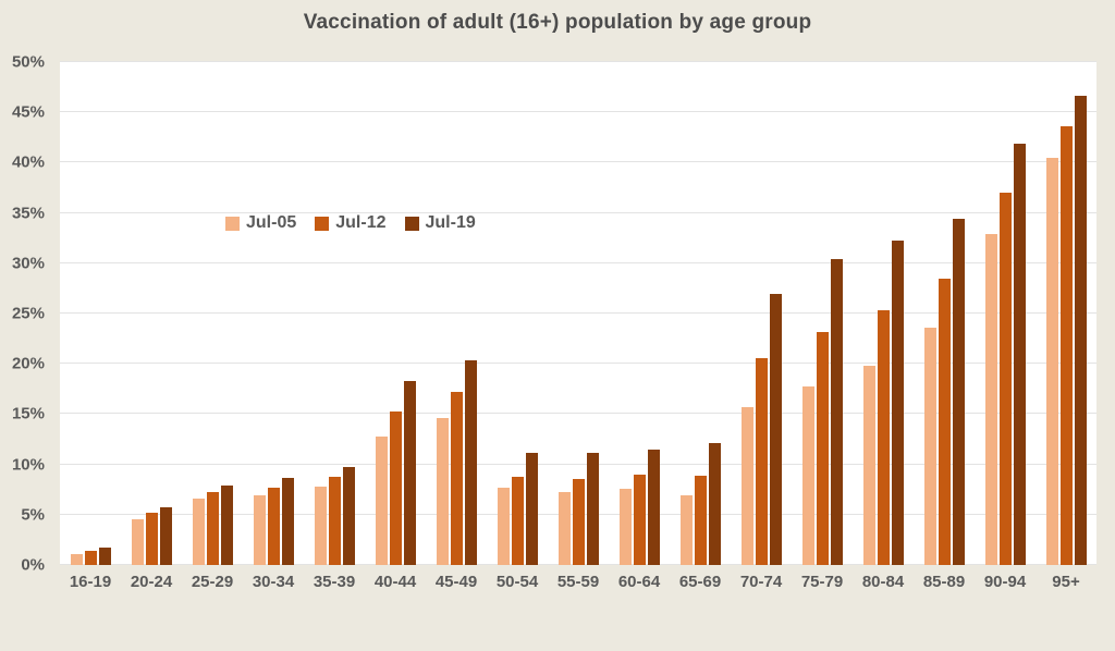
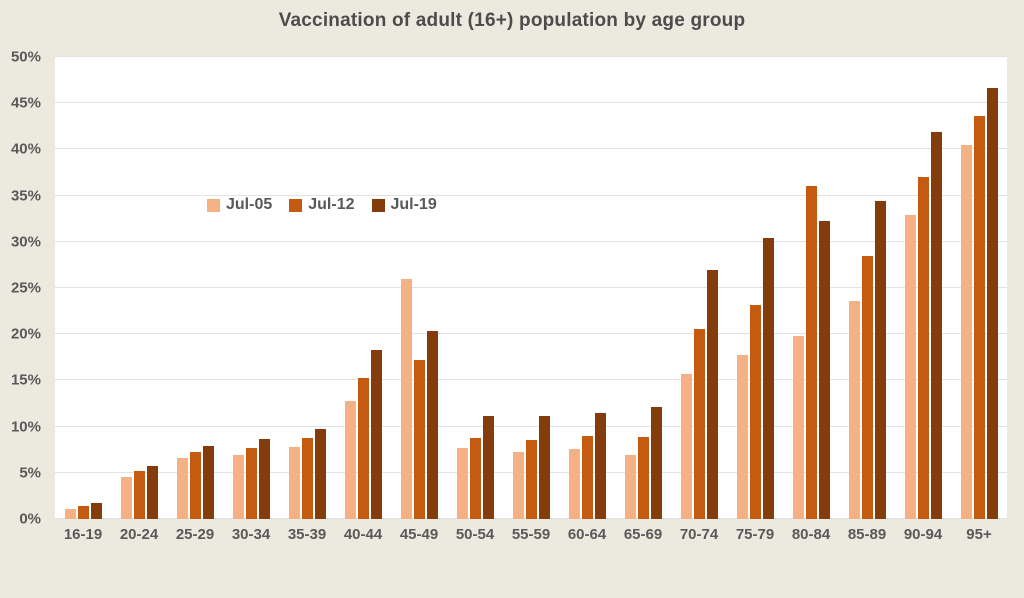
Jul-05/45-49: 15% -> 26%
Jul-12/80-84: 25% -> 36%
